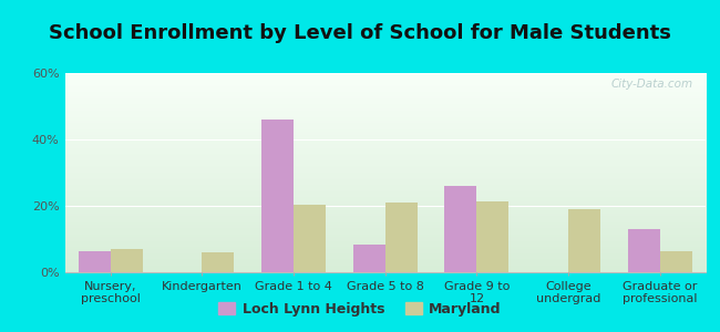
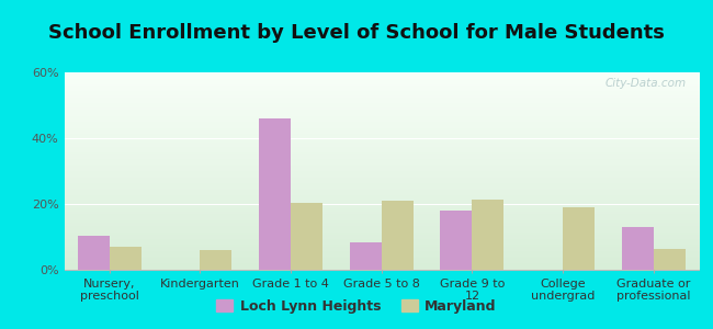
Loch Lynn Heights/Nursery, preschool: 6.5% -> 10.5%
Loch Lynn Heights/Grade 9 to 12: 26.0% -> 18.0%
